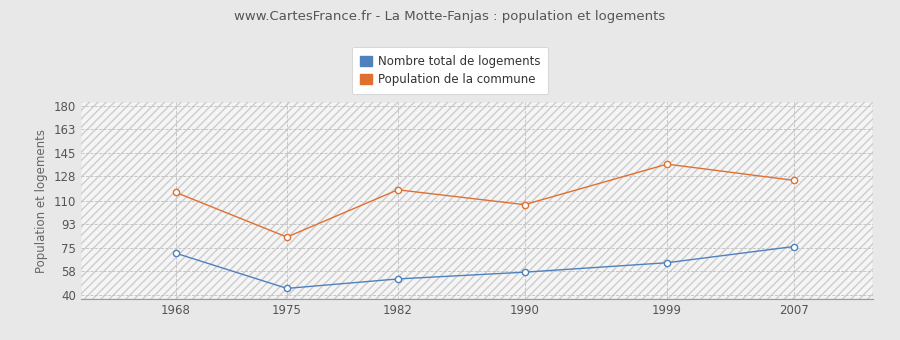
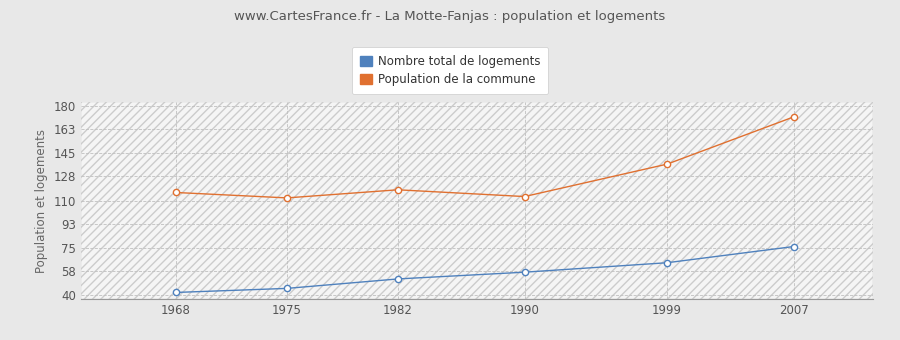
Nombre total de logements/1968: 71 -> 42
Population de la commune/1975: 83 -> 112
Population de la commune/1990: 107 -> 113
Population de la commune/2007: 125 -> 172
